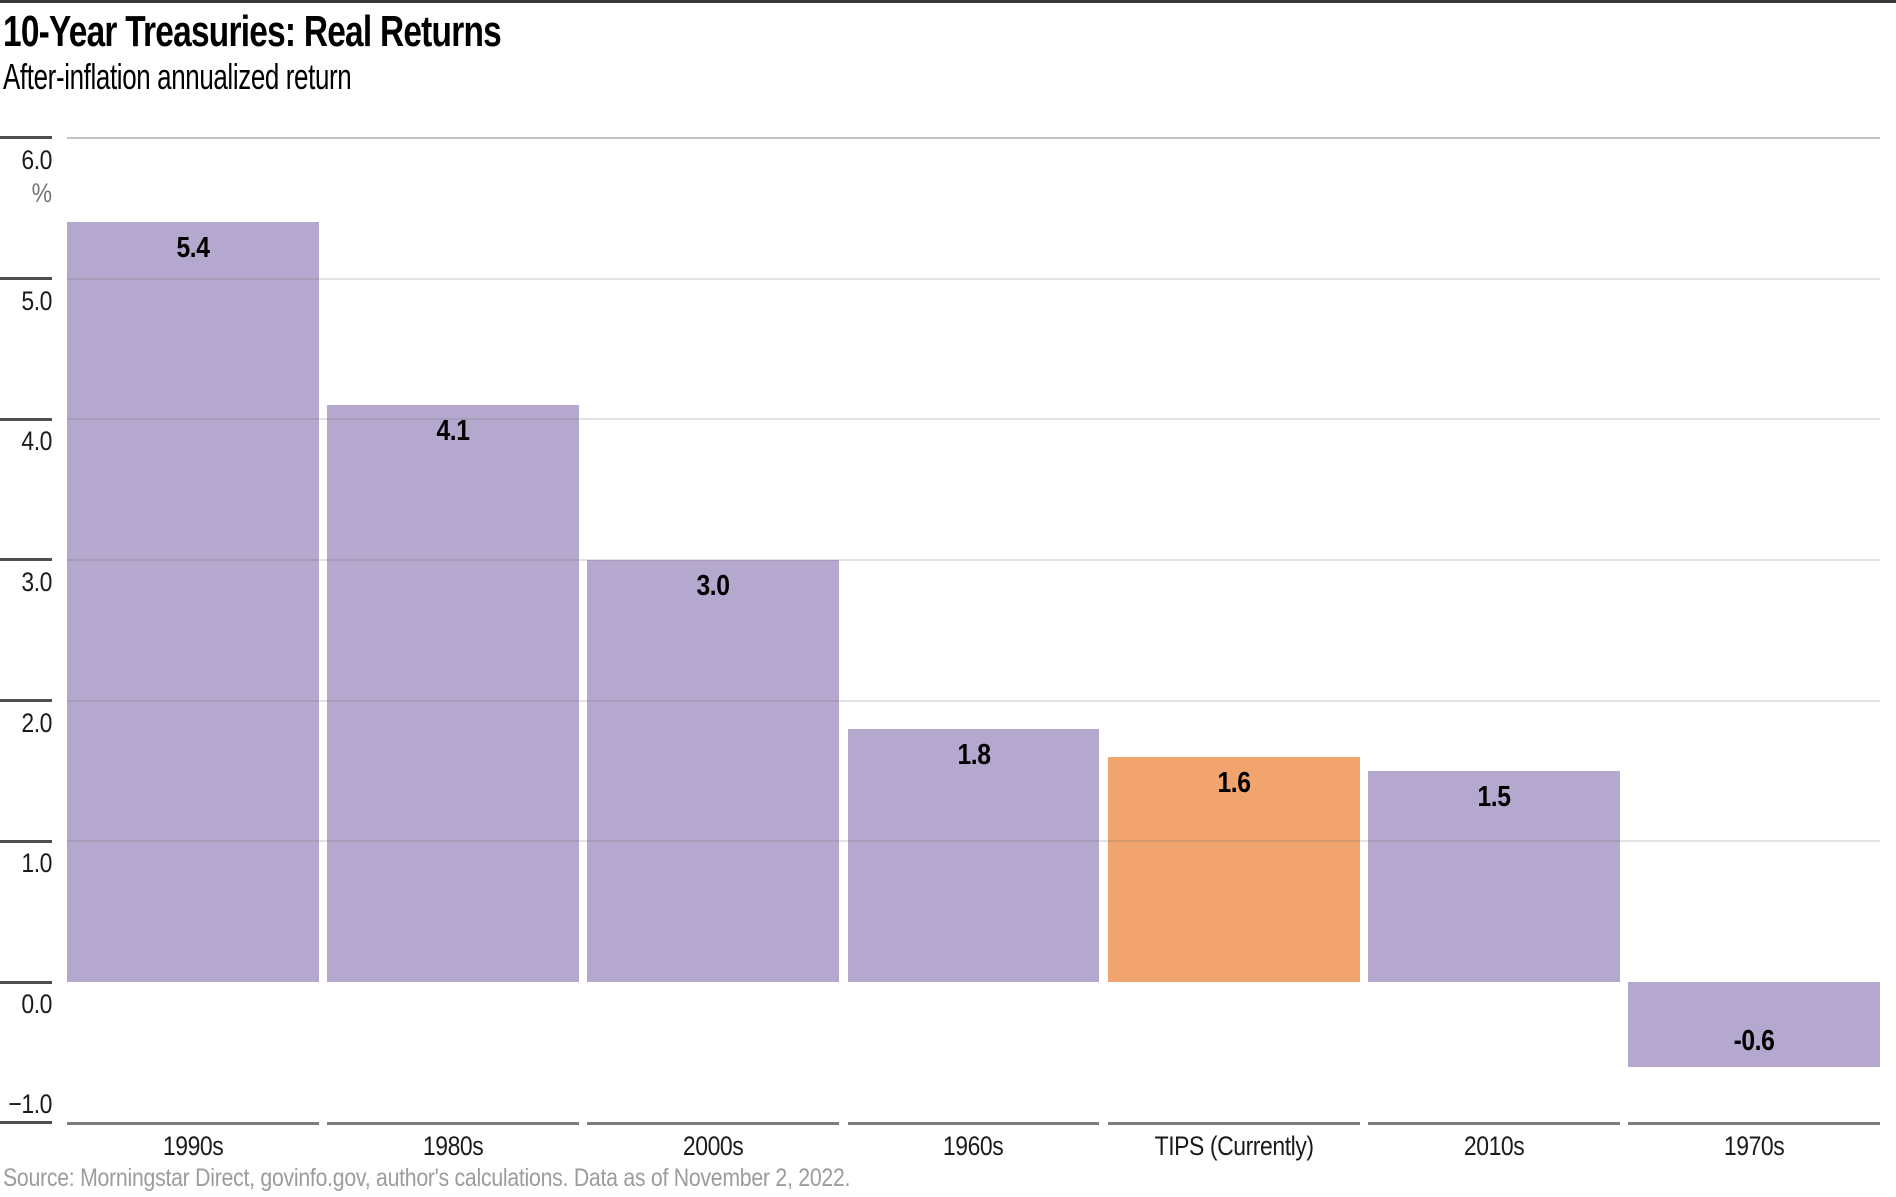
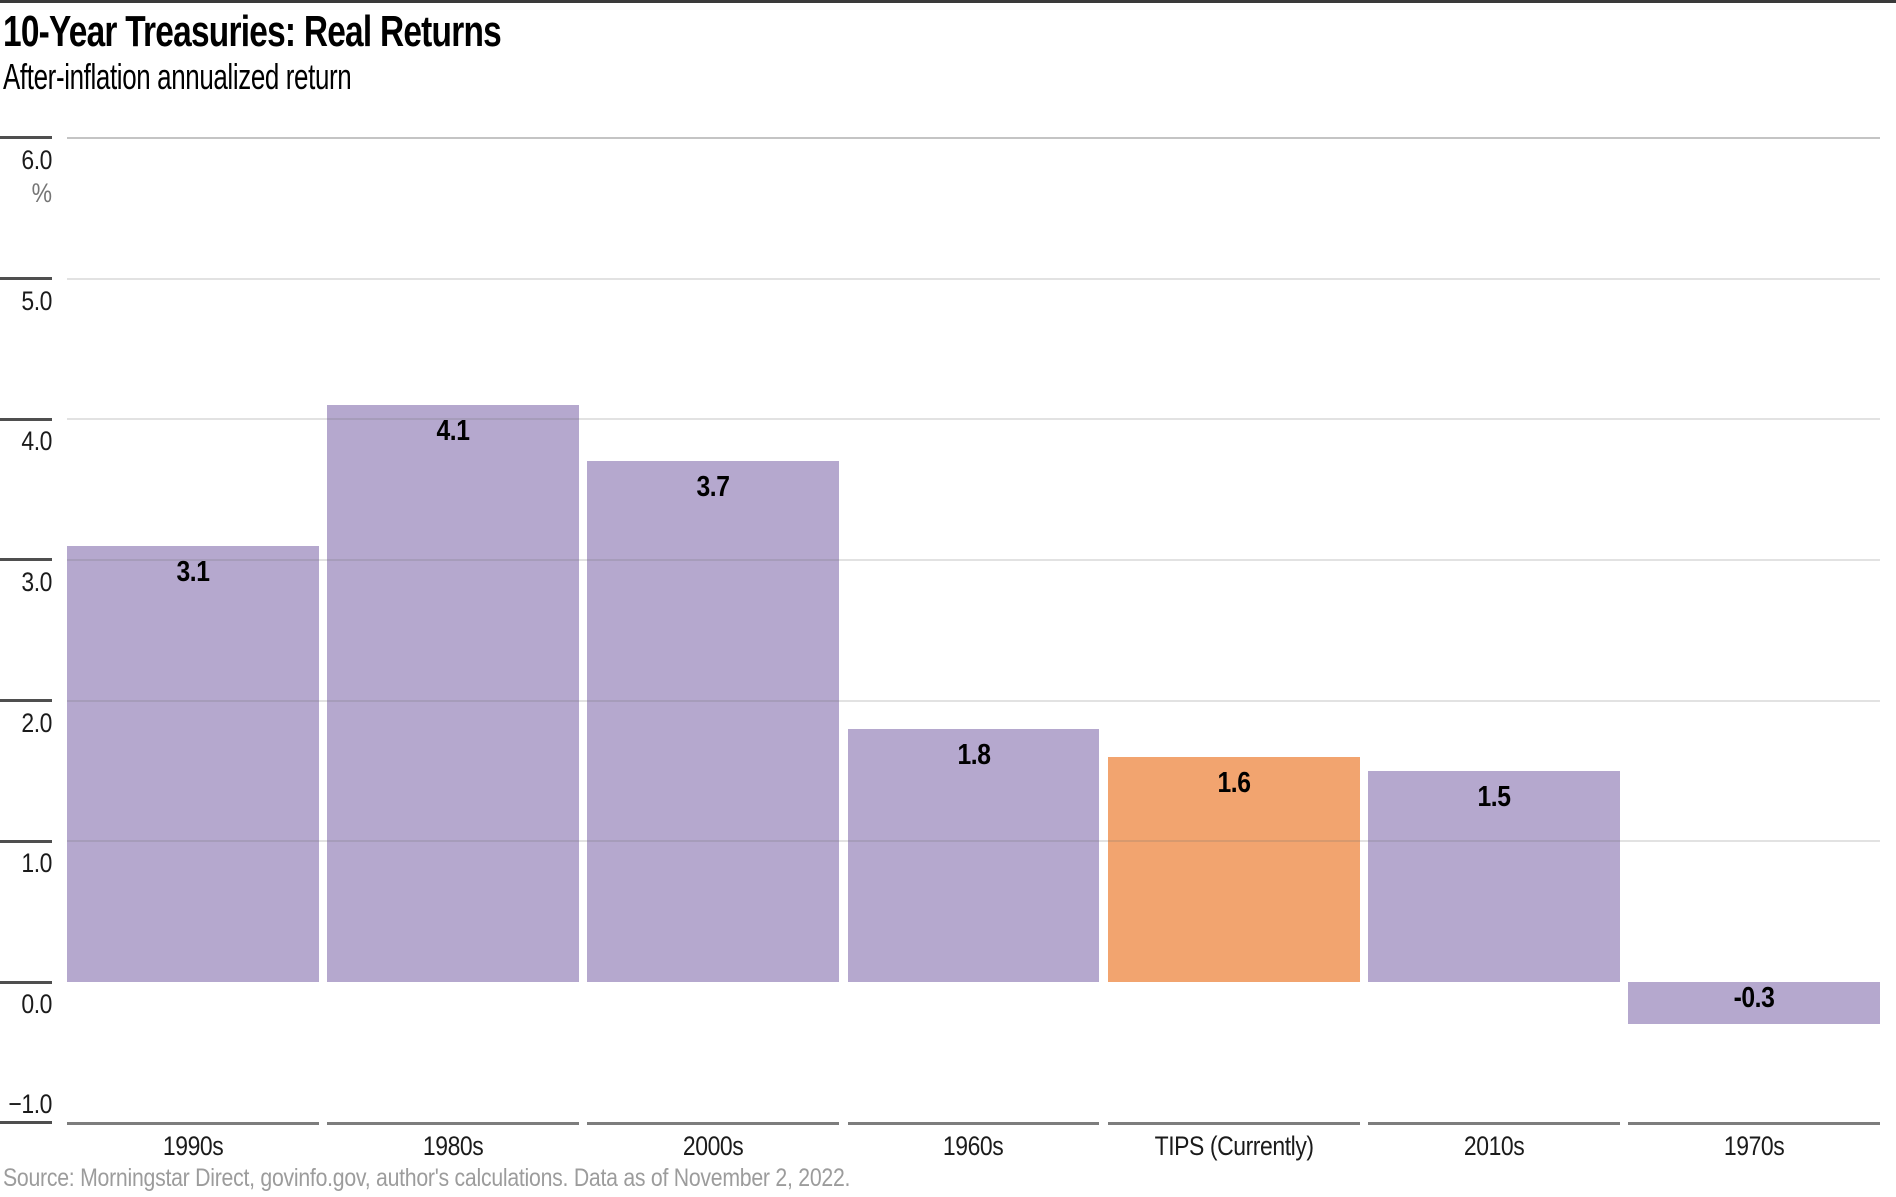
1990s: 5.4 -> 3.1
2000s: 3.0 -> 3.7
1970s: -0.6 -> -0.3
